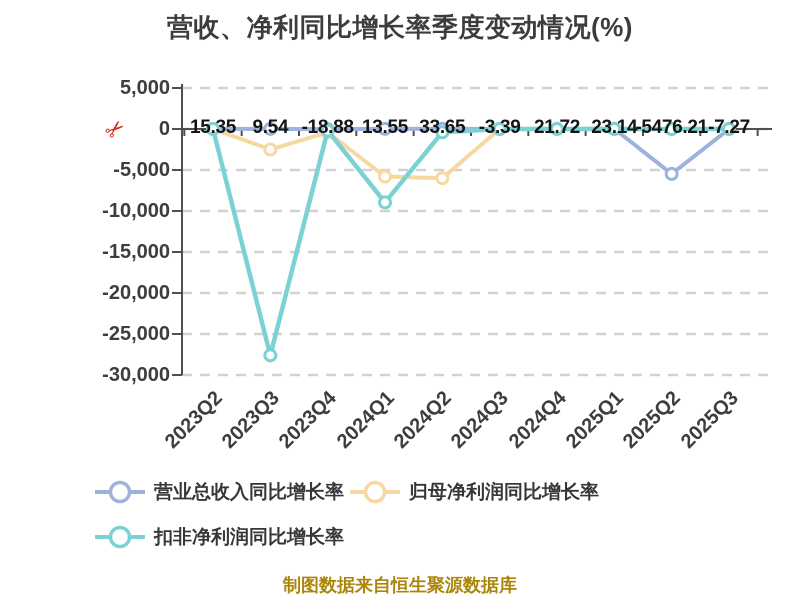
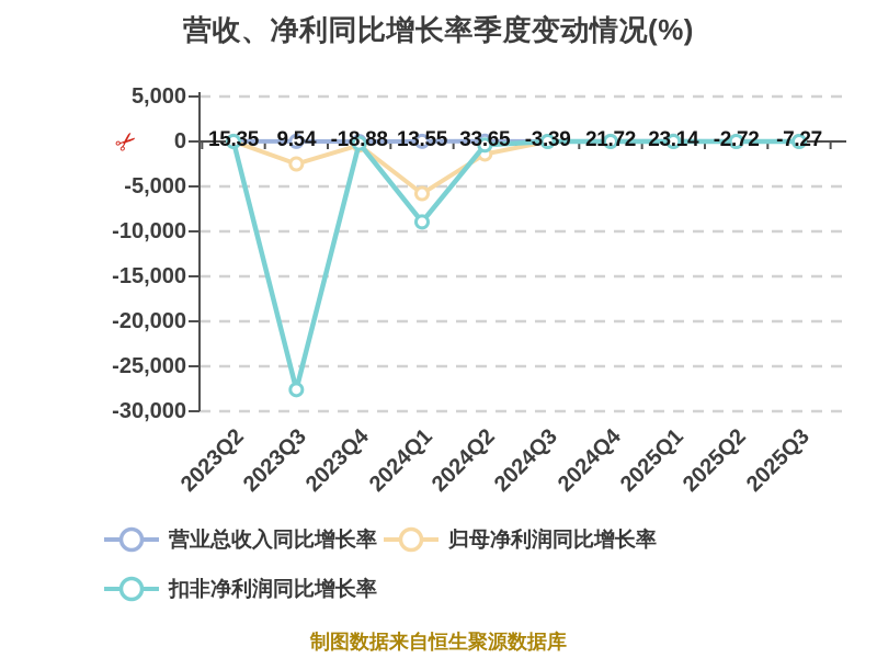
归母净利润同比增长率/2024Q2: -6000 -> -1000
营业总收入同比增长率/2025Q2: -5476.21 -> -2.72
